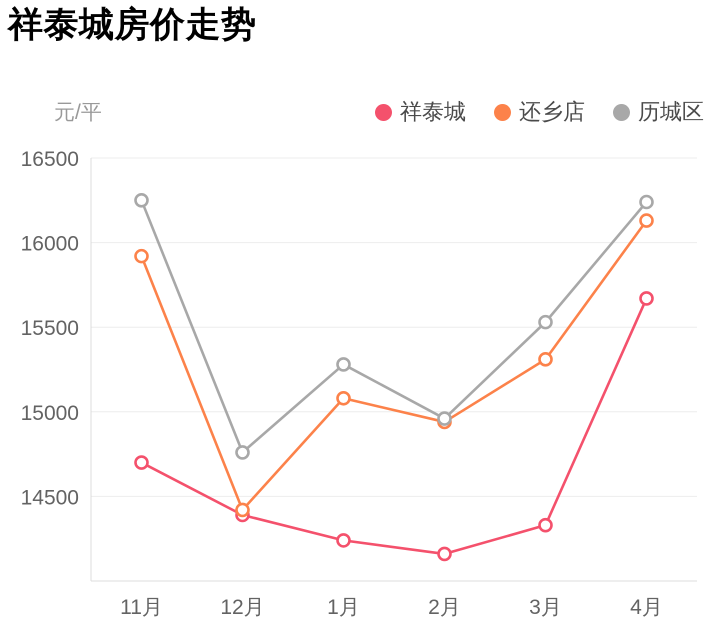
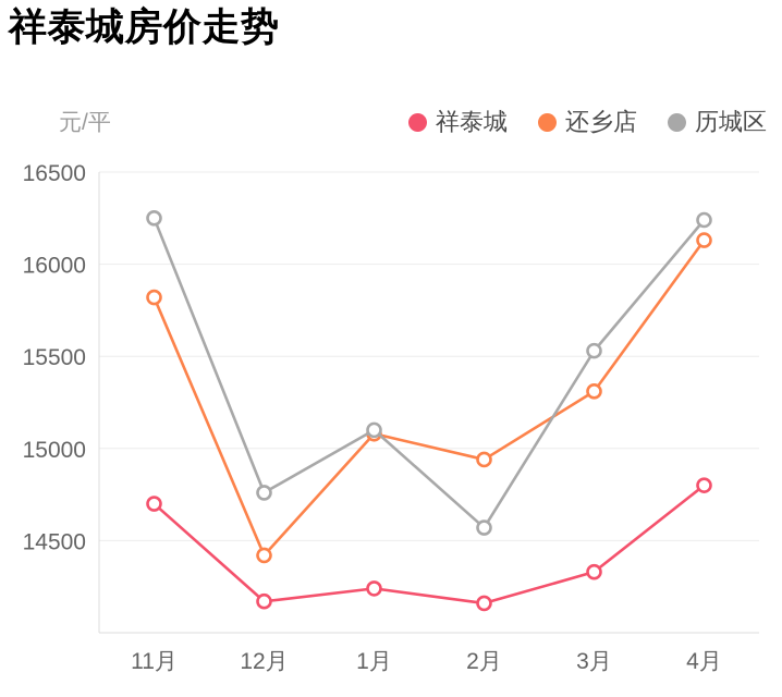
还乡店/11月: 15920 -> 15820
祥泰城/12月: 14390 -> 14170
历城区/1月: 15280 -> 15100
历城区/2月: 14960 -> 14570
祥泰城/4月: 15670 -> 14800
